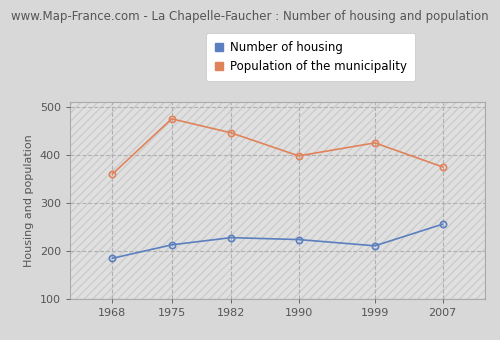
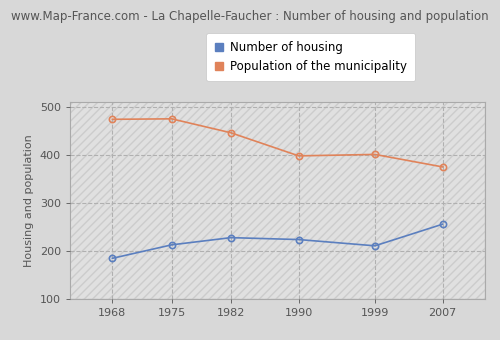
Population of the municipality/1968: 360 -> 474
Population of the municipality/1999: 425 -> 401
